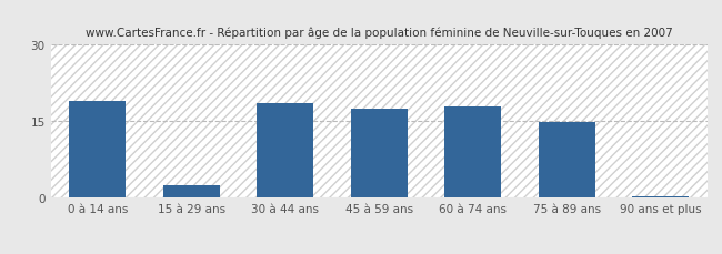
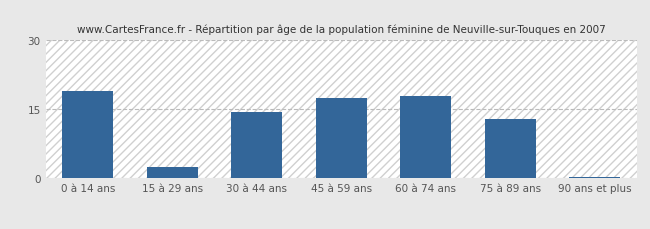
30 à 44 ans: 18.5 -> 14.5
75 à 89 ans: 14.8 -> 13.0
